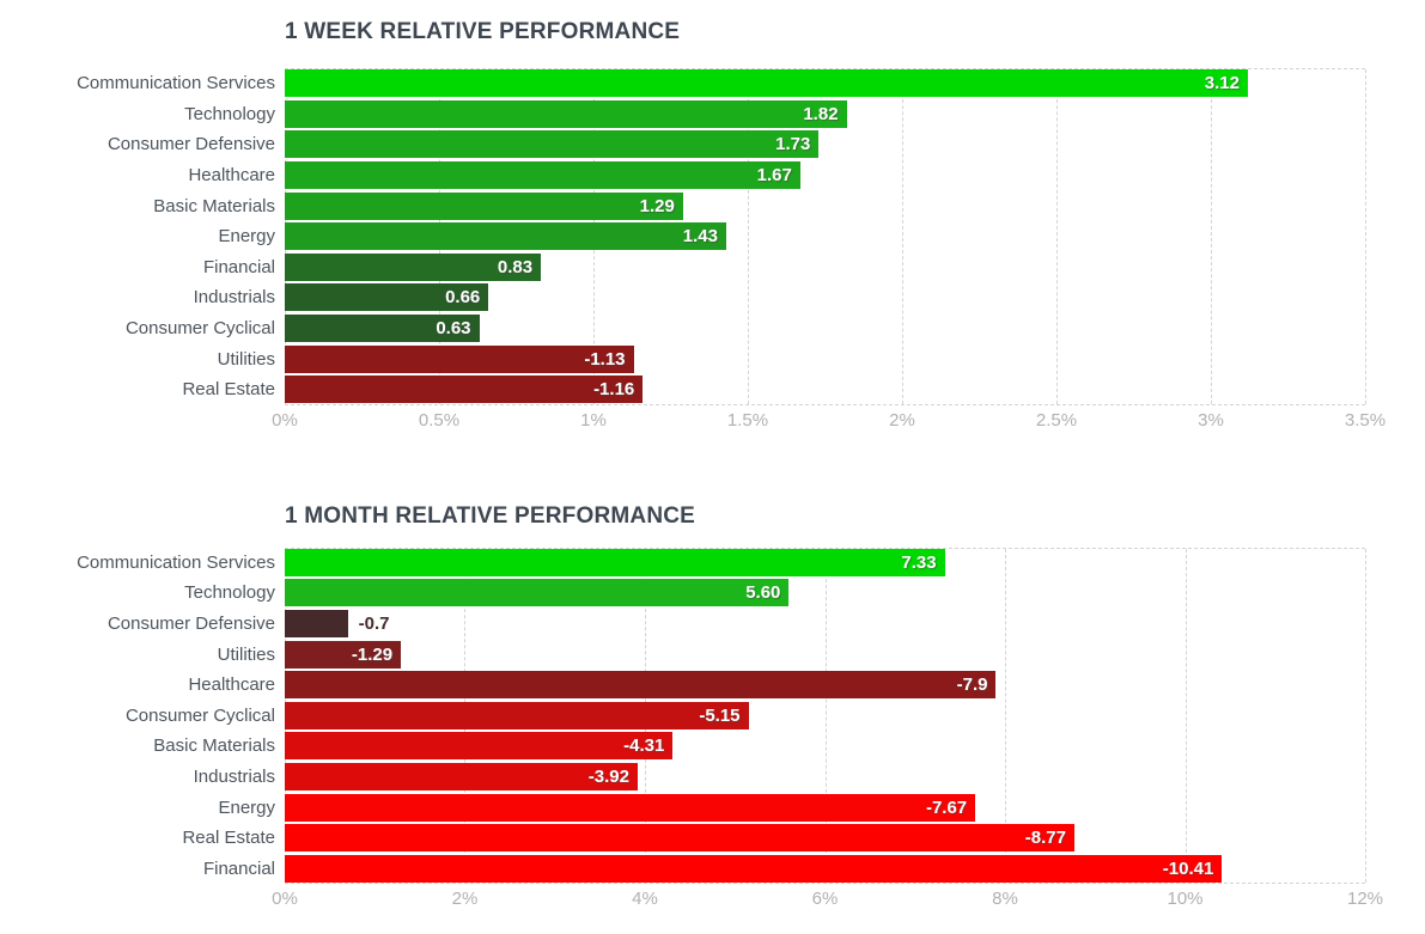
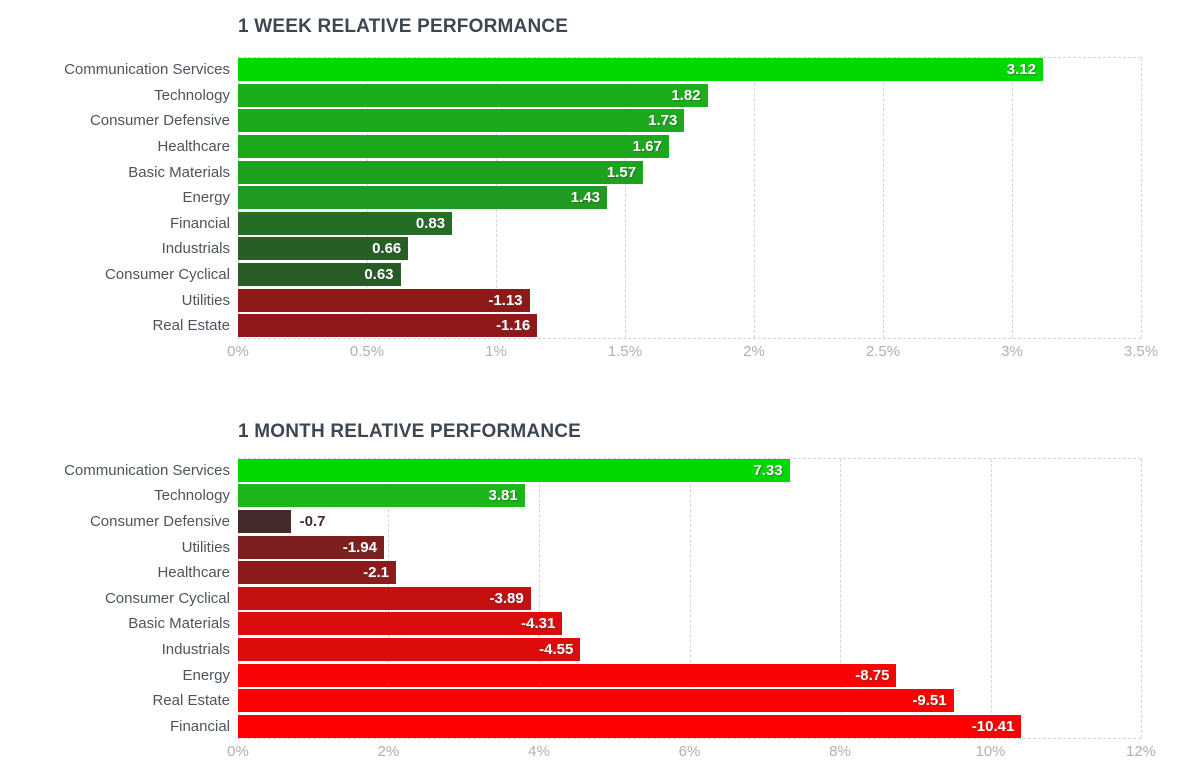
1 WEEK RELATIVE PERFORMANCE/Basic Materials: 1.29 -> 1.57
1 MONTH RELATIVE PERFORMANCE/Technology: 5.60 -> 3.81
1 MONTH RELATIVE PERFORMANCE/Utilities: -1.29 -> -1.94
1 MONTH RELATIVE PERFORMANCE/Healthcare: -7.9 -> -2.1
1 MONTH RELATIVE PERFORMANCE/Consumer Cyclical: -5.15 -> -3.89
1 MONTH RELATIVE PERFORMANCE/Industrials: -3.92 -> -4.55
1 MONTH RELATIVE PERFORMANCE/Energy: -7.67 -> -8.75
1 MONTH RELATIVE PERFORMANCE/Real Estate: -8.77 -> -9.51
